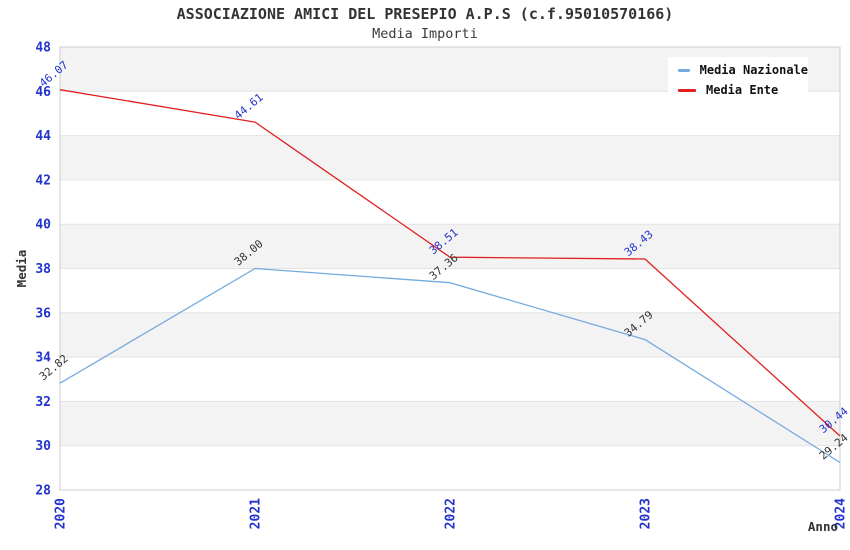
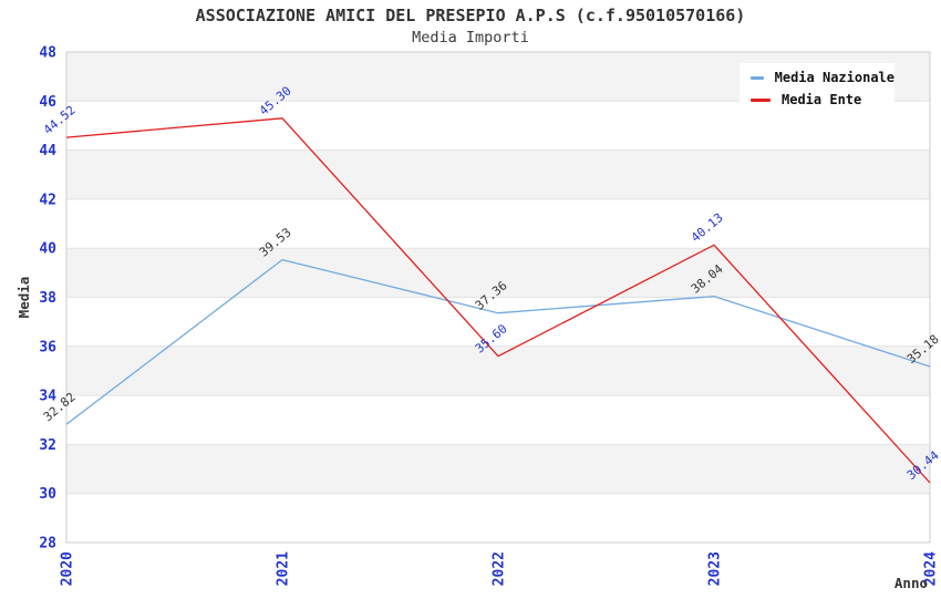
Media Ente/2020: 46.07 -> 44.52
Media Nazionale/2021: 38.00 -> 39.53
Media Ente/2021: 44.61 -> 45.30
Media Ente/2022: 38.51 -> 35.60
Media Nazionale/2023: 34.79 -> 38.04
Media Ente/2023: 38.43 -> 40.13
Media Nazionale/2024: 29.24 -> 35.18
